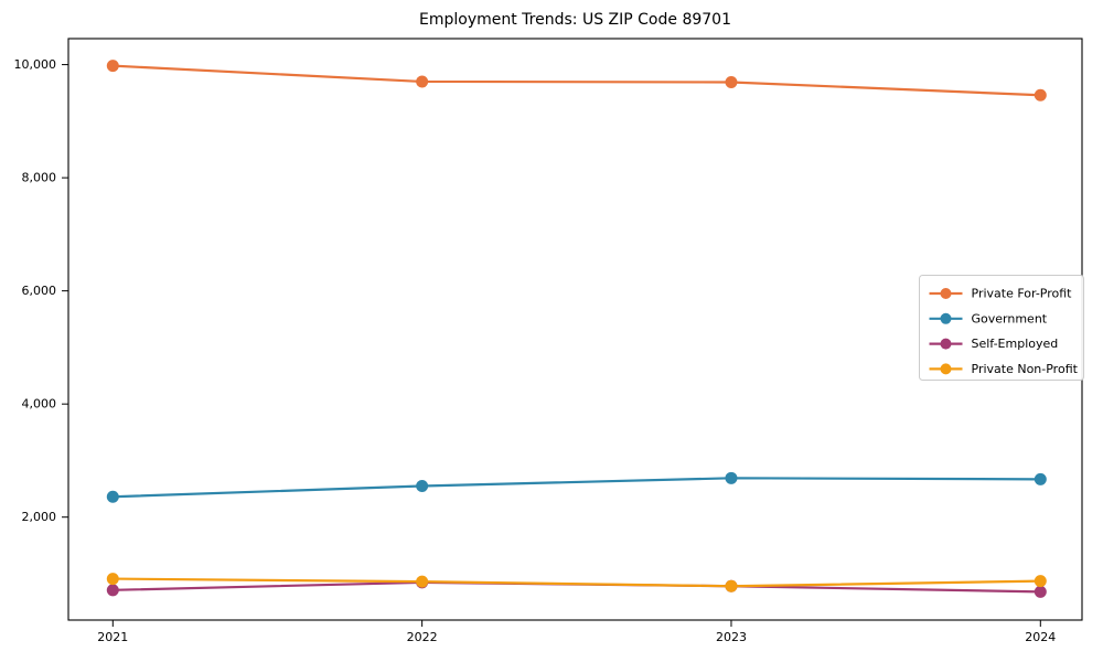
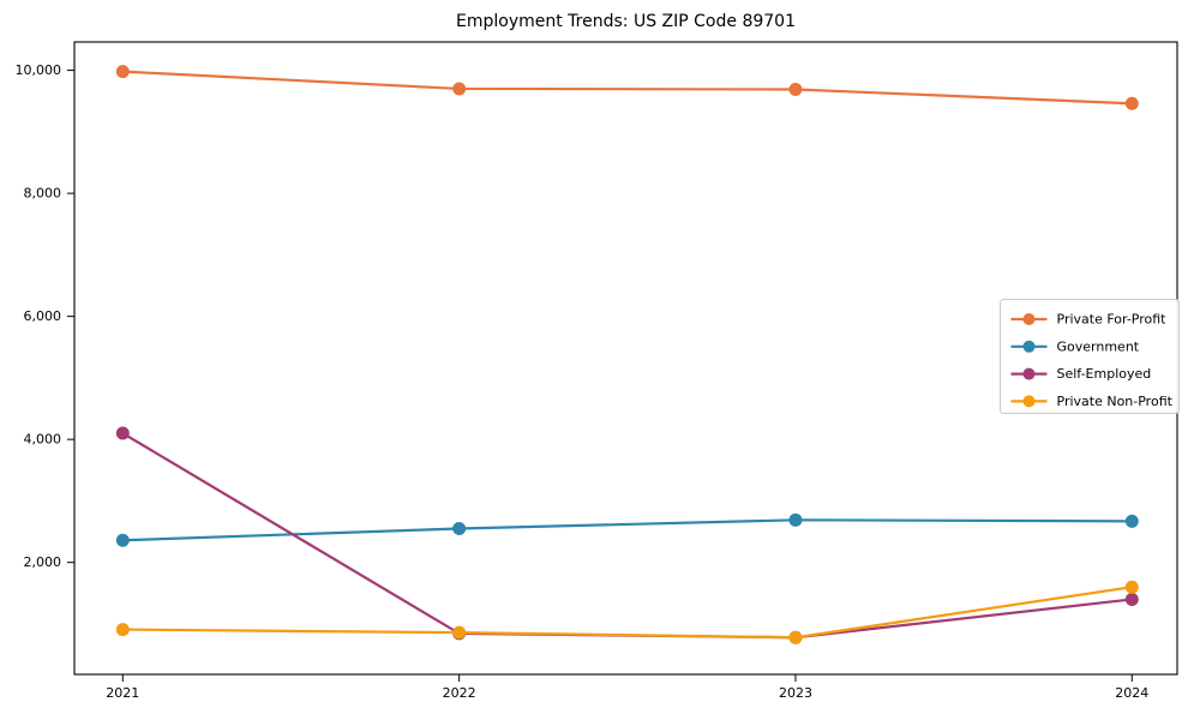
Self-Employed/2021: 700 -> 4100
Self-Employed/2024: 700 -> 1400
Private Non-Profit/2024: 900 -> 1600
